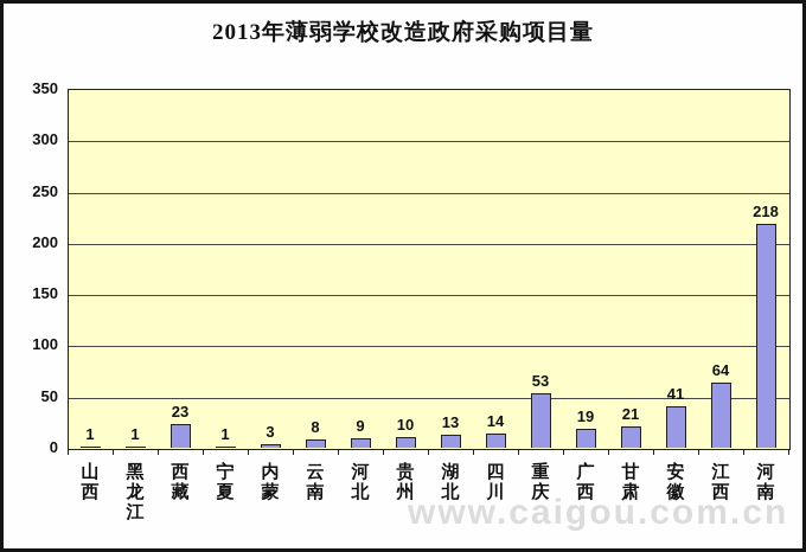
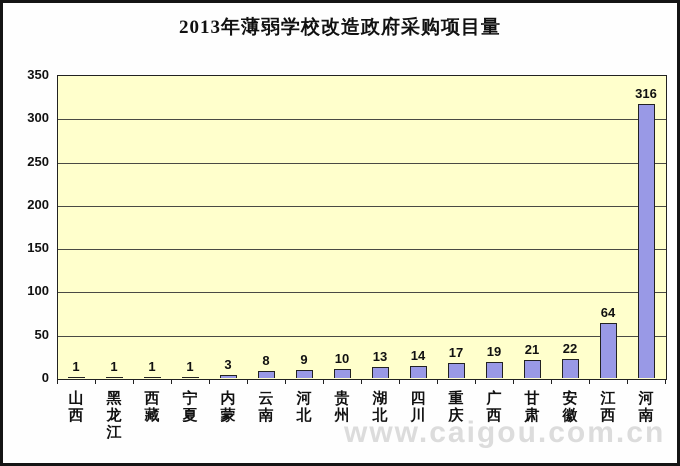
西藏: 23 -> 1
重庆: 53 -> 17
安徽: 41 -> 22
河南: 218 -> 316
